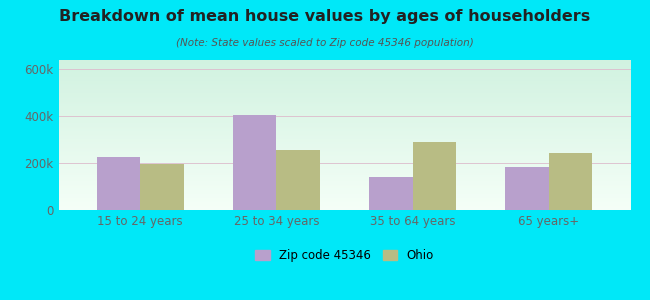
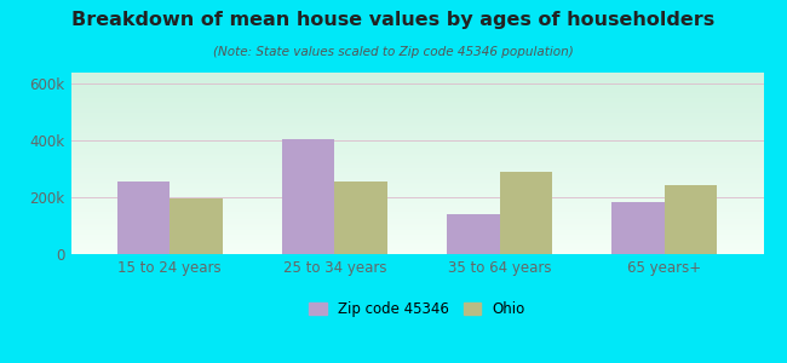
Zip code 45346/15 to 24 years: 225k -> 255k
